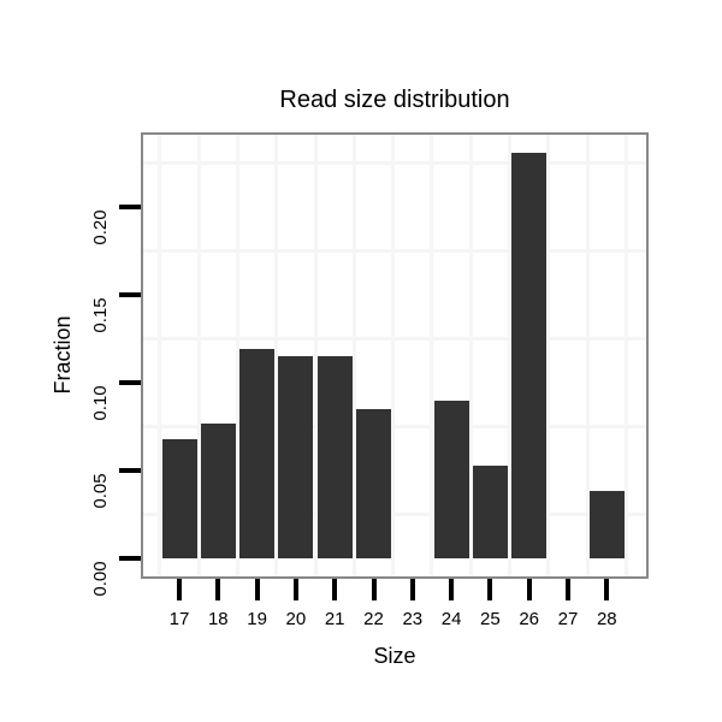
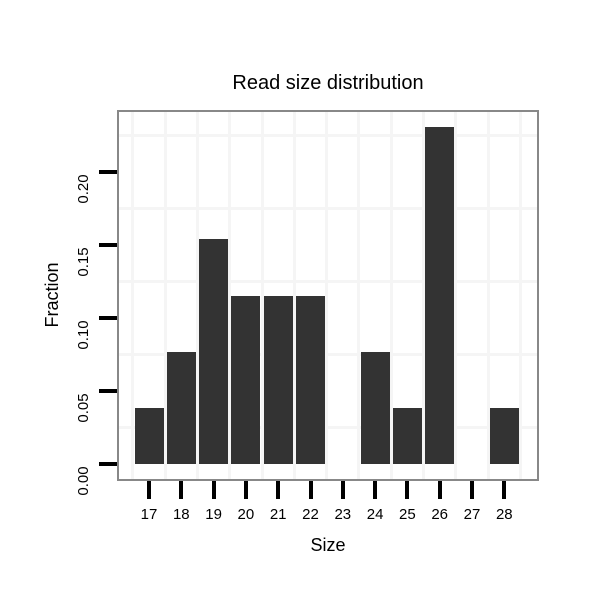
17: 0.068 -> 0.038
19: 0.119 -> 0.154
22: 0.085 -> 0.115
24: 0.090 -> 0.077
25: 0.053 -> 0.038
